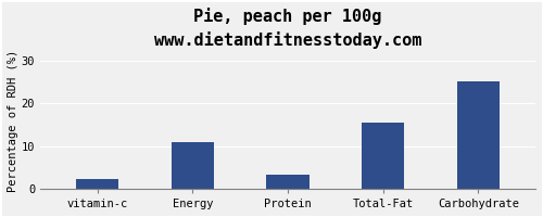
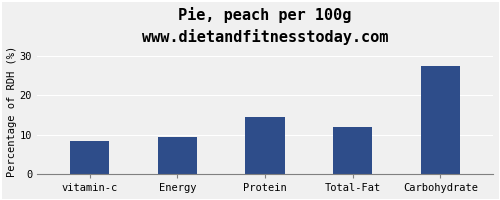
vitamin-c: 2.2 -> 8.5
Energy: 11.0 -> 9.5
Protein: 3.2 -> 14.5
Total-Fat: 15.5 -> 12.0
Carbohydrate: 25.2 -> 27.5
